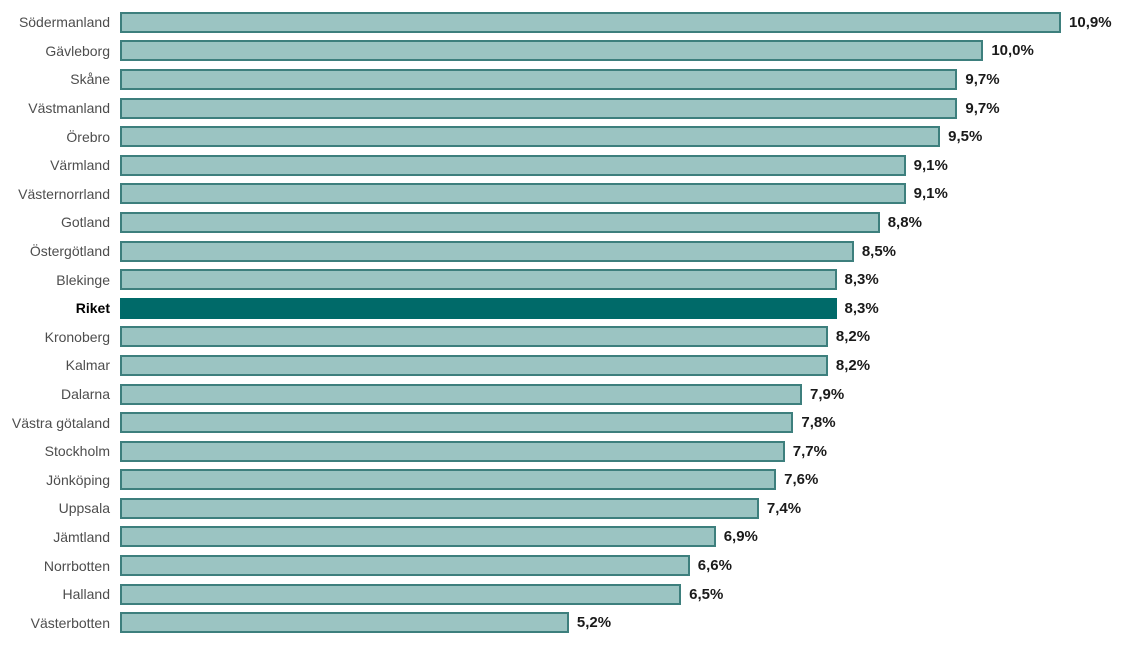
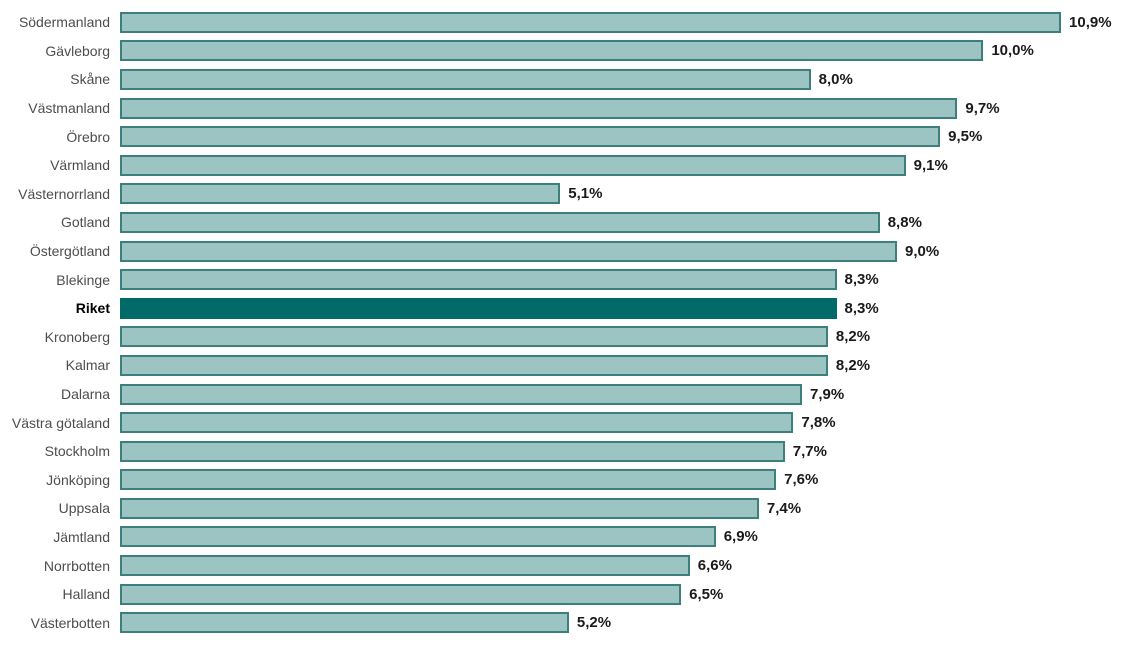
Skåne: 9,7% -> 8,0%
Västernorrland: 9,1% -> 5,1%
Östergötland: 8,5% -> 9,0%
